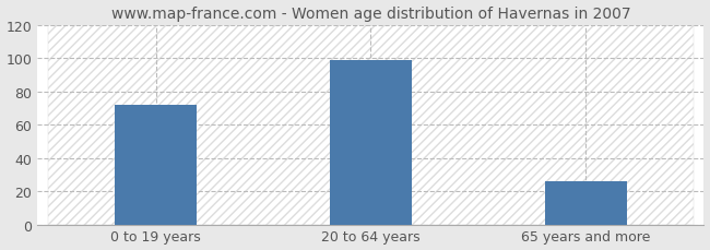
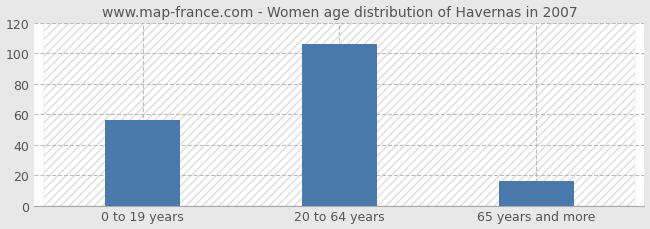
0 to 19 years: 72 -> 56
20 to 64 years: 99 -> 106
65 years and more: 26 -> 16
